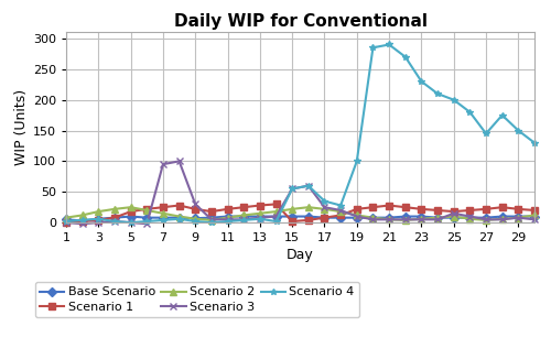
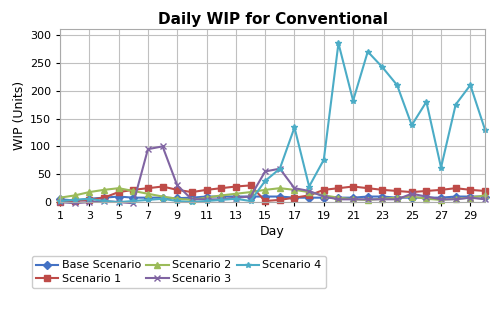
Scenario 4/15: 55 -> 38
Scenario 4/17: 35 -> 134
Scenario 4/19: 100 -> 76
Scenario 4/21: 290 -> 182
Scenario 4/23: 230 -> 242
Scenario 4/25: 200 -> 138
Scenario 4/27: 145 -> 62
Scenario 4/29: 150 -> 210
